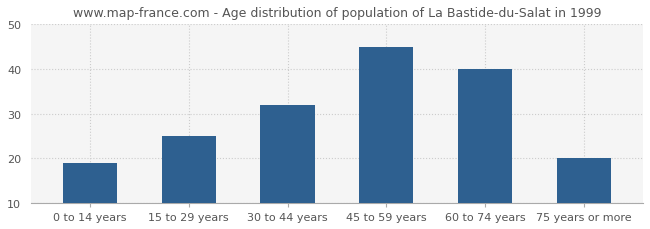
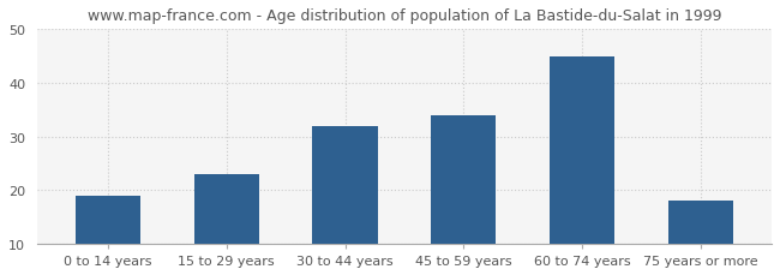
15 to 29 years: 25 -> 23
45 to 59 years: 45 -> 34
60 to 74 years: 40 -> 45
75 years or more: 20 -> 18
